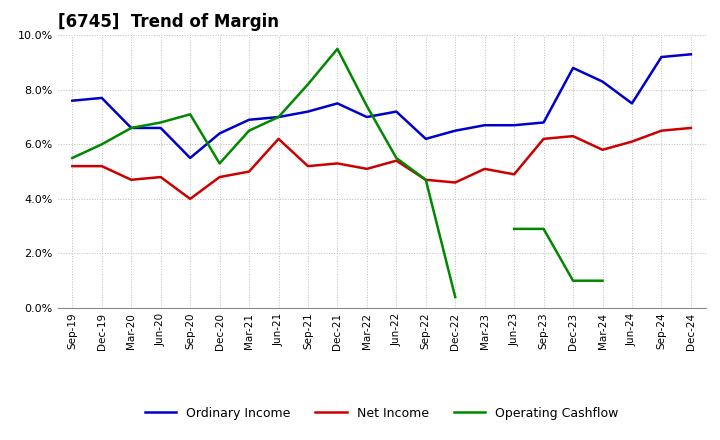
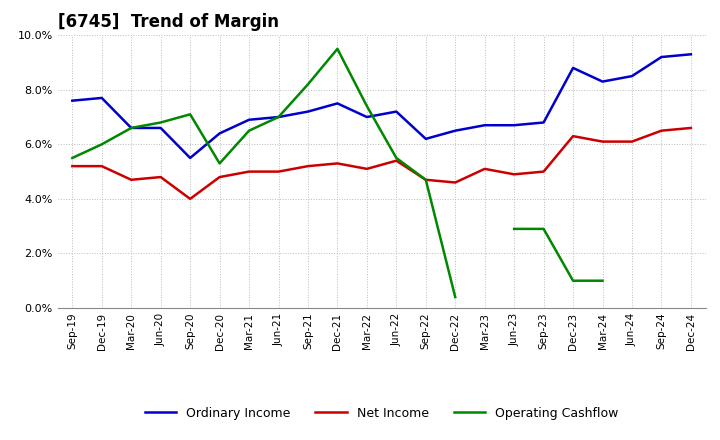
Net Income/Jun-21: 6.2% -> 5.0%
Net Income/Sep-23: 6.2% -> 5.0%
Net Income/Mar-24: 5.8% -> 6.1%
Ordinary Income/Jun-24: 7.5% -> 8.5%
